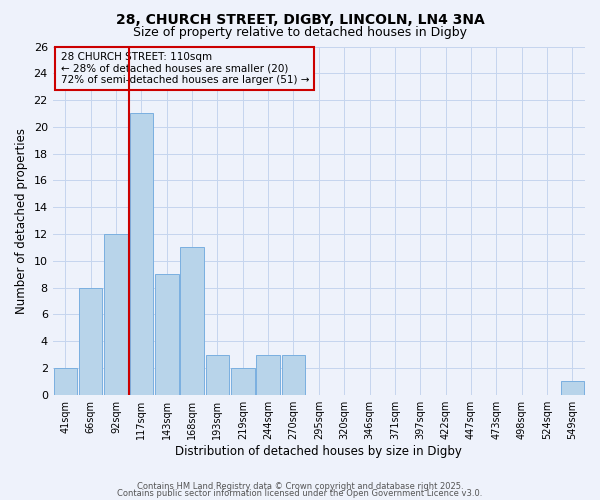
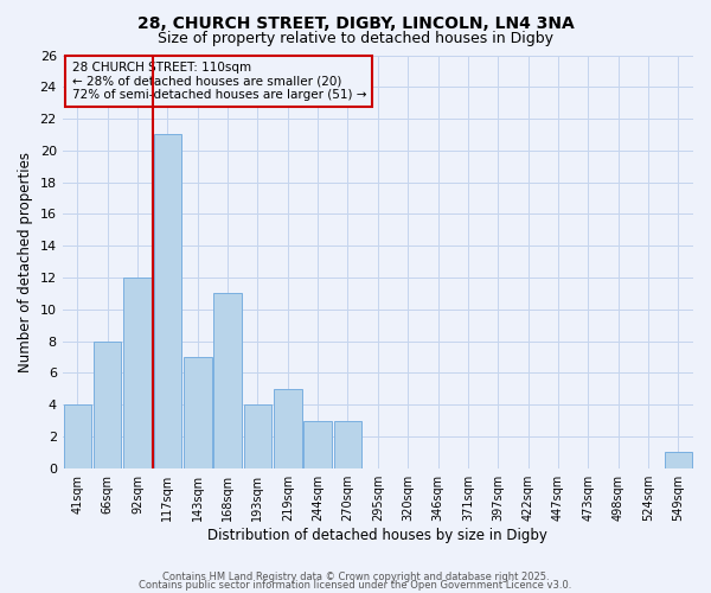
41sqm: 2 -> 4
143sqm: 9 -> 7
193sqm: 3 -> 4
219sqm: 2 -> 5
